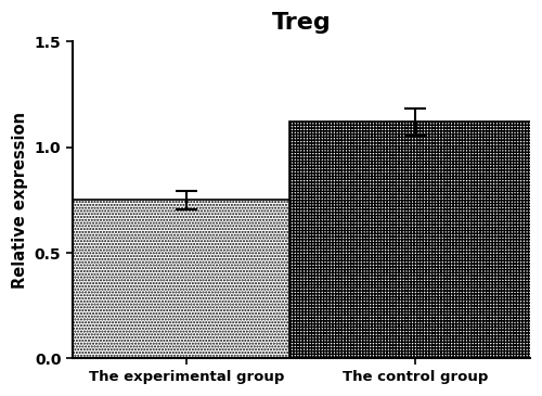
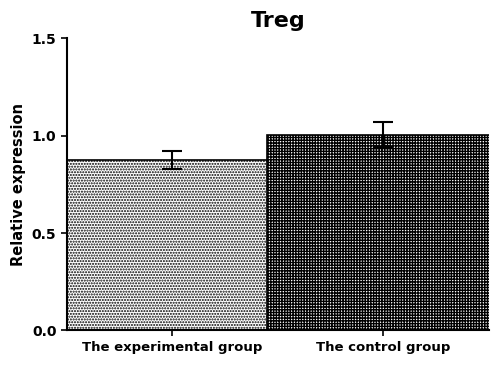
The experimental group: 0.75 -> 0.88
The control group: 1.12 -> 1.00
